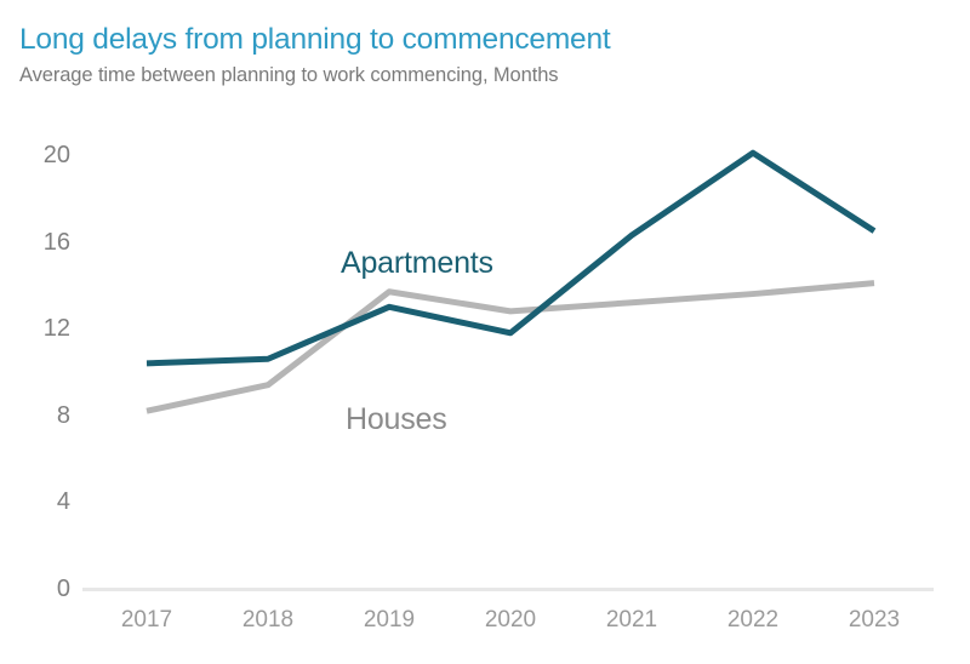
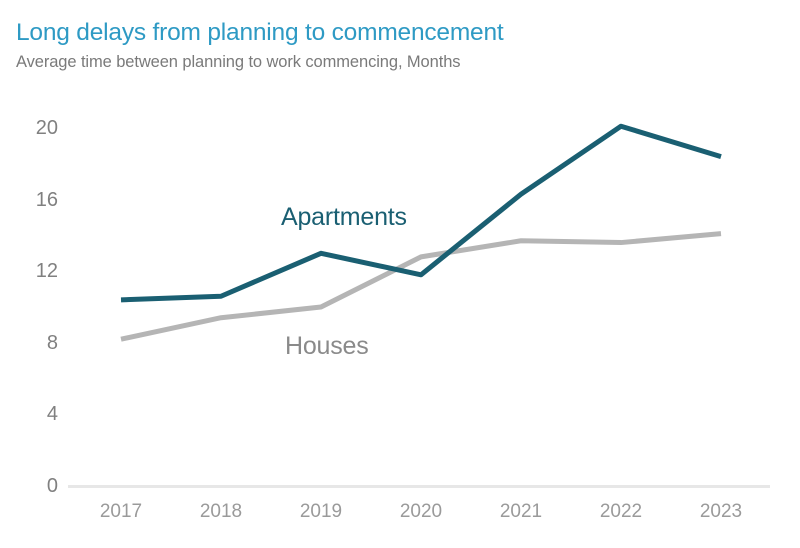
Houses/2019: 13.7 -> 10.0
Houses/2021: 13.2 -> 13.7
Apartments/2023: 16.5 -> 18.4
